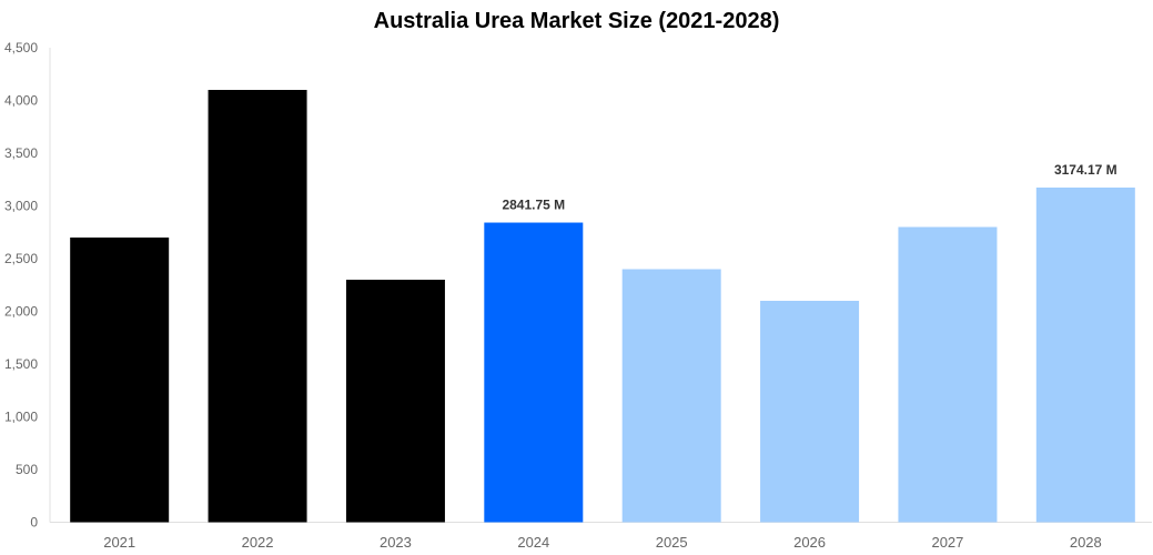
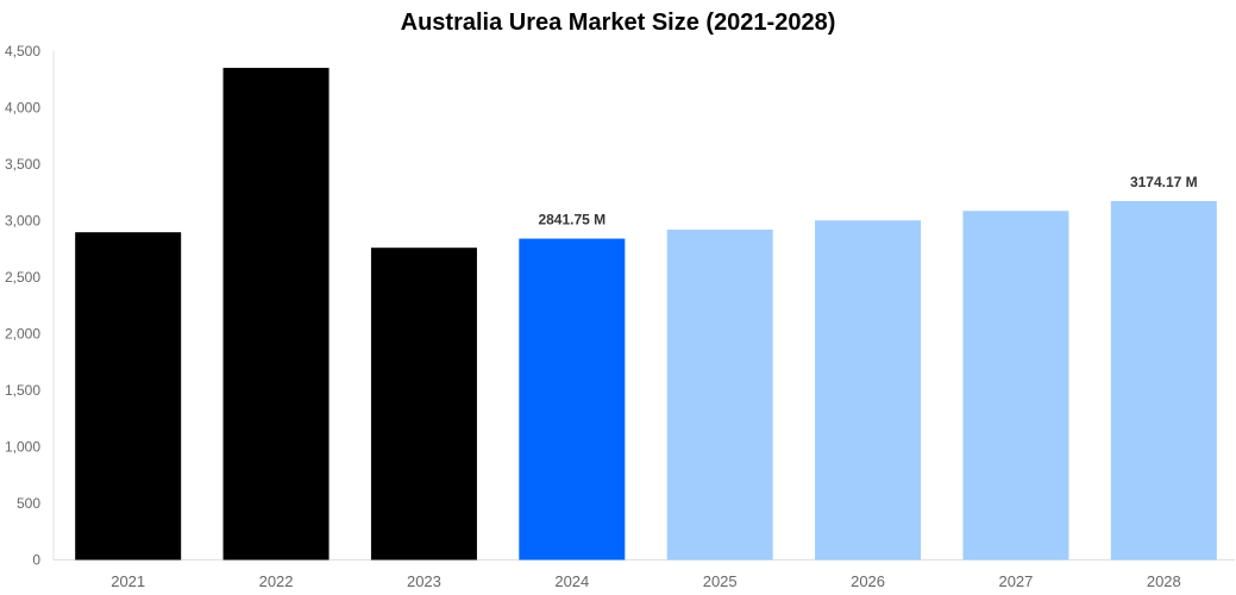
2021: 2700 -> 2900
2022: 4100 -> 4400
2023: 2300 -> 2800
2025: 2400 -> 2900
2026: 2100 -> 3000
2027: 2800 -> 3100
